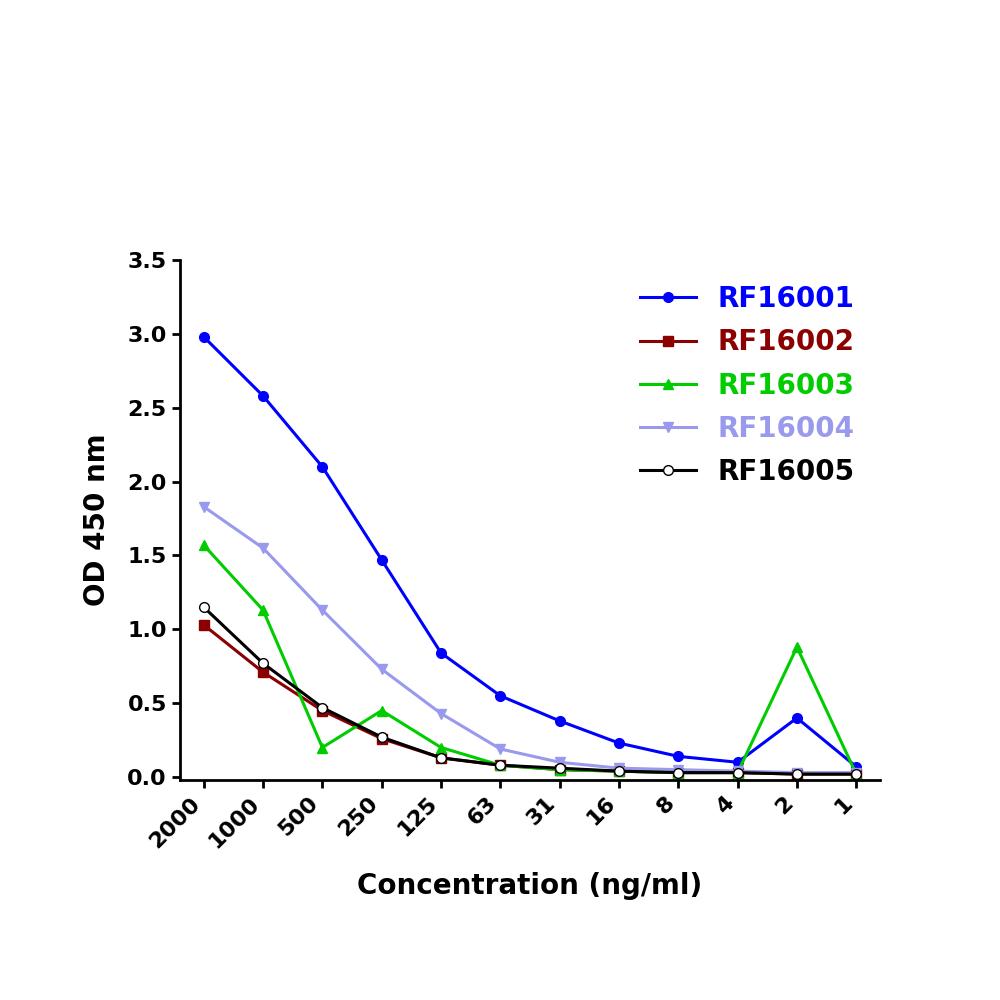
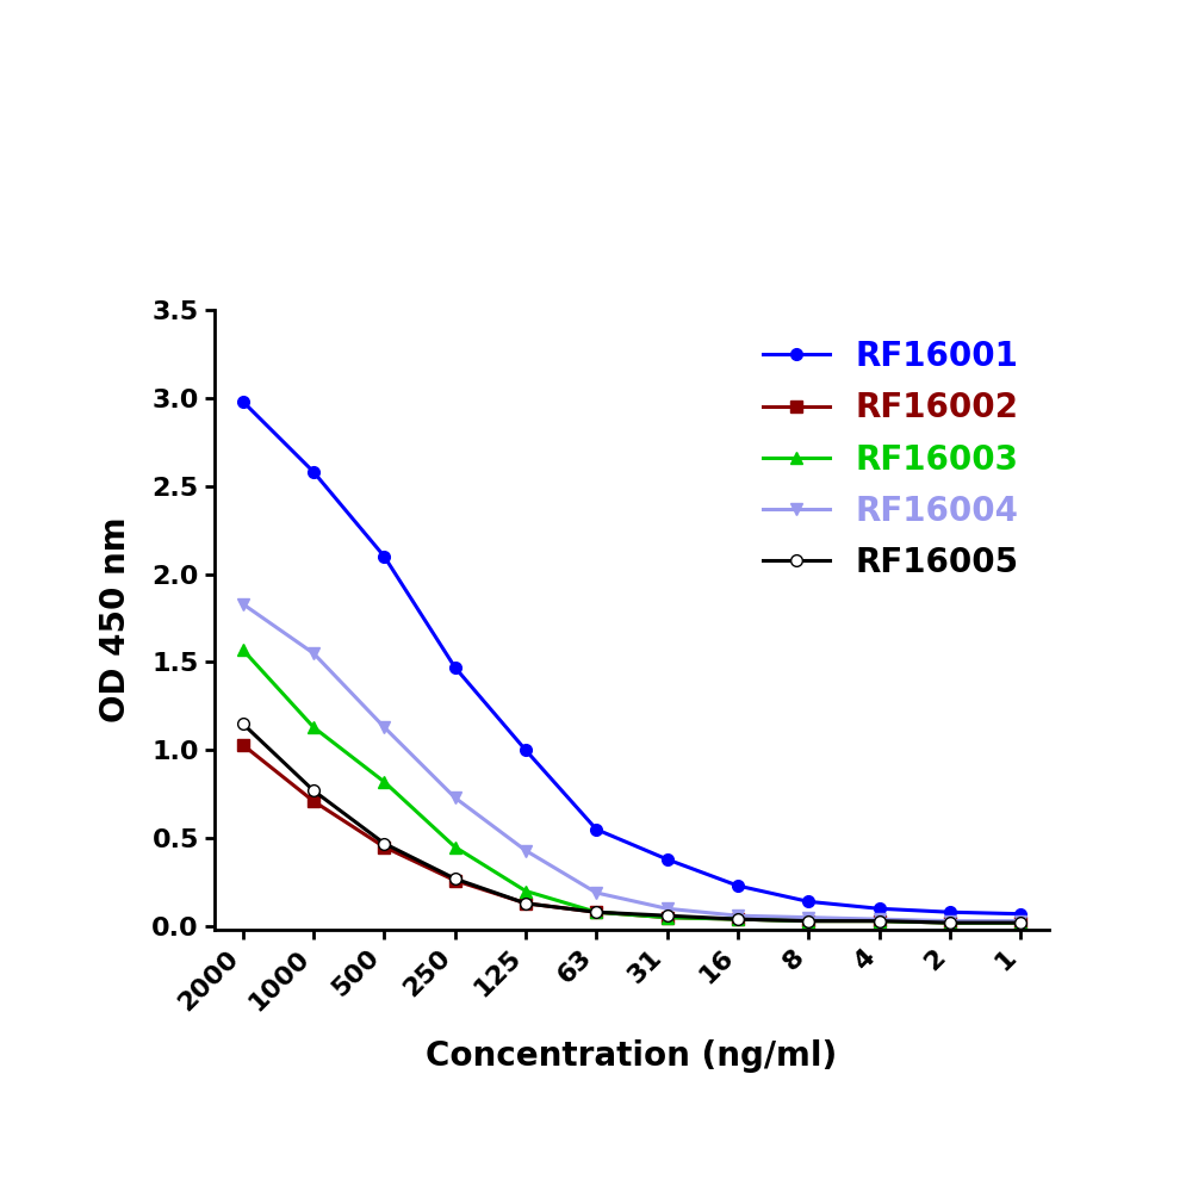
RF16003/500: 0.20 -> 0.82
RF16001/125: 0.84 -> 1.00
RF16001/2: 0.40 -> 0.08
RF16003/2: 0.88 -> 0.02
